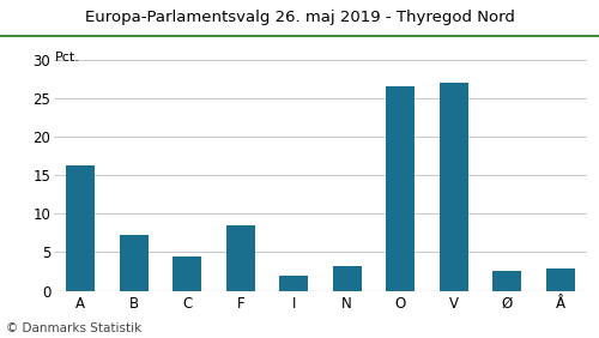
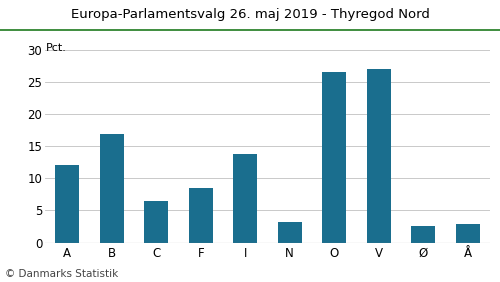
A: 16.3 -> 12.0
B: 7.2 -> 16.8
C: 4.5 -> 6.4
I: 2.0 -> 13.8
